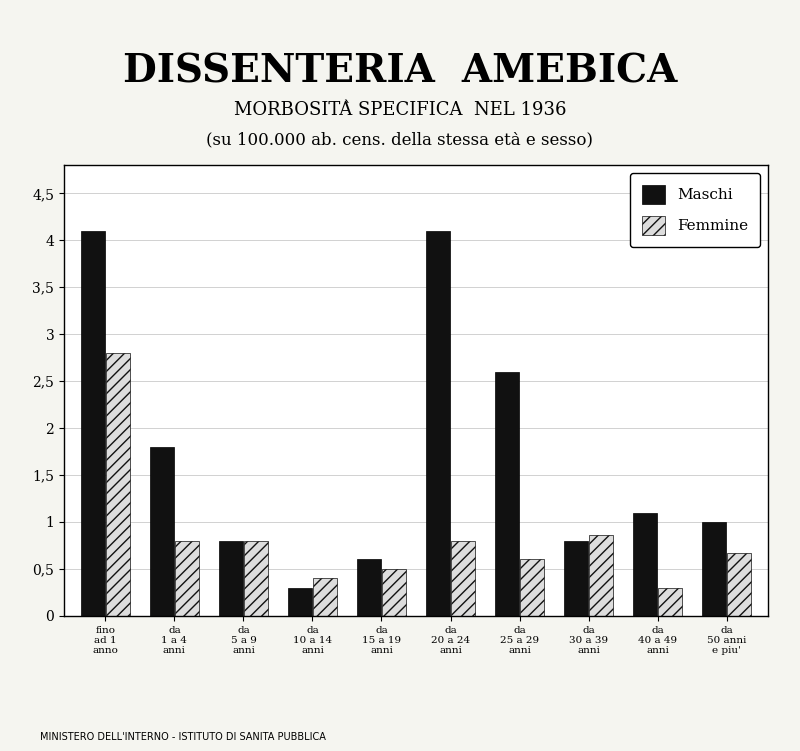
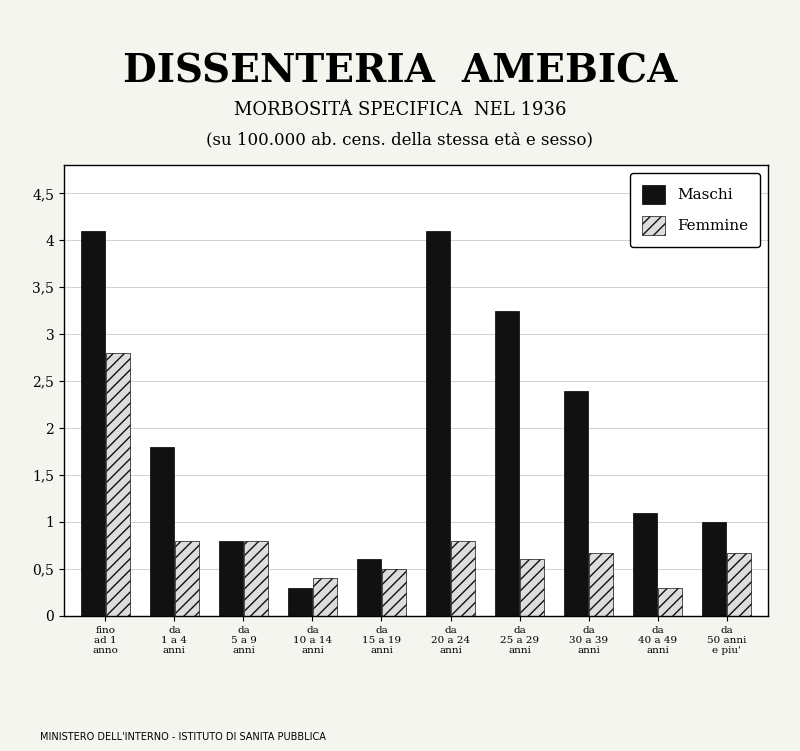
Maschi/da 25 a 29 anni: 2,60 -> 3,25
Maschi/da 30 a 39 anni: 0,80 -> 2,40
Femmine/da 30 a 39 anni: 0,86 -> 0,67
